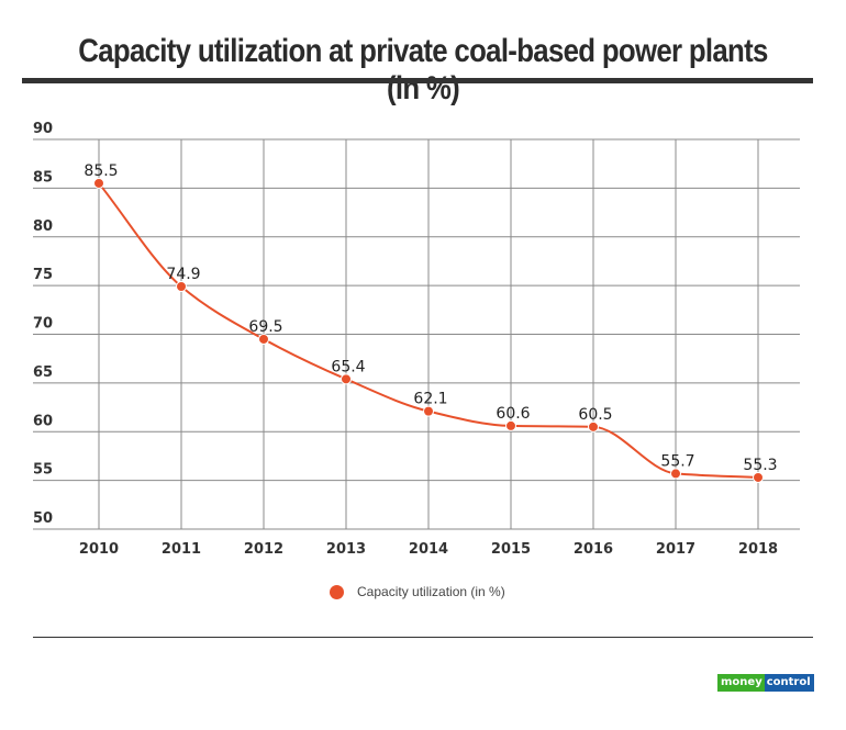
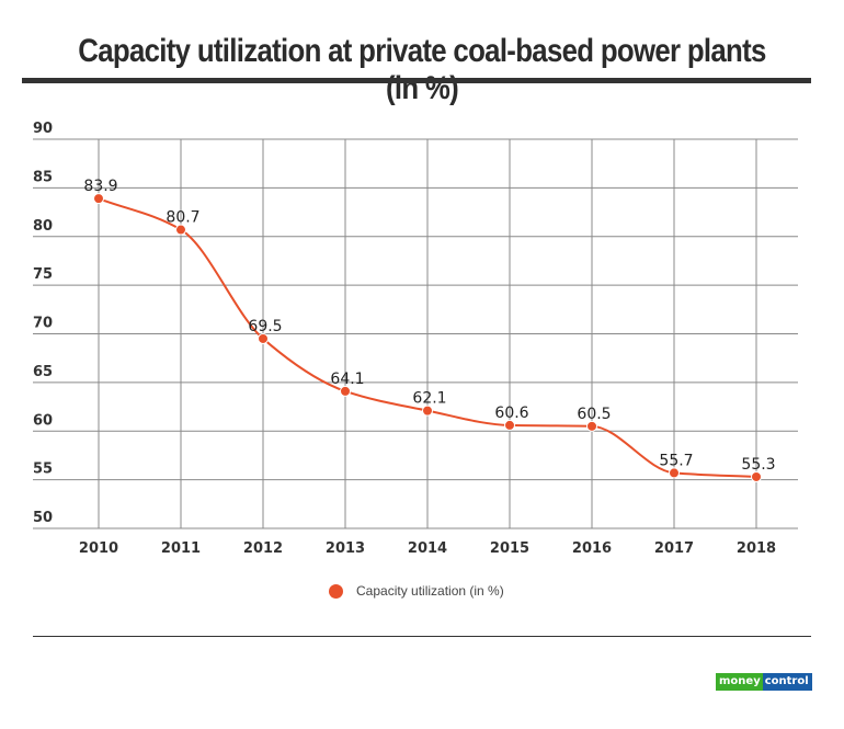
2010: 85.5 -> 83.9
2011: 74.9 -> 80.7
2013: 65.4 -> 64.1
